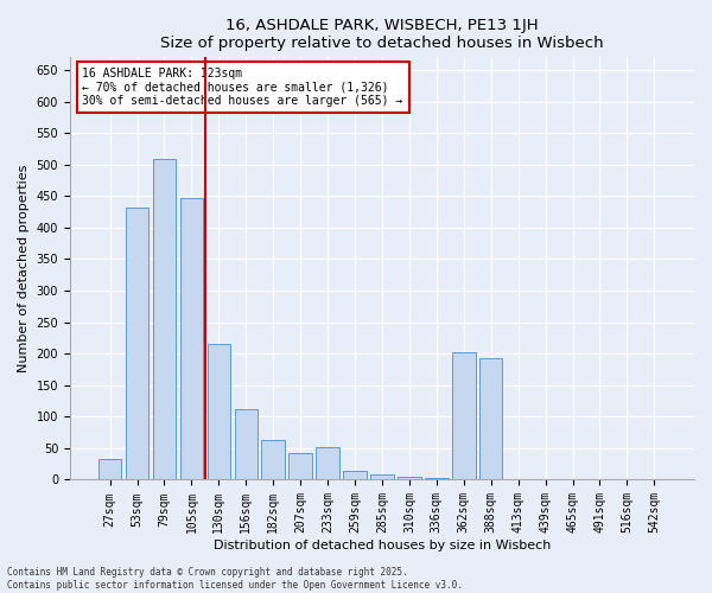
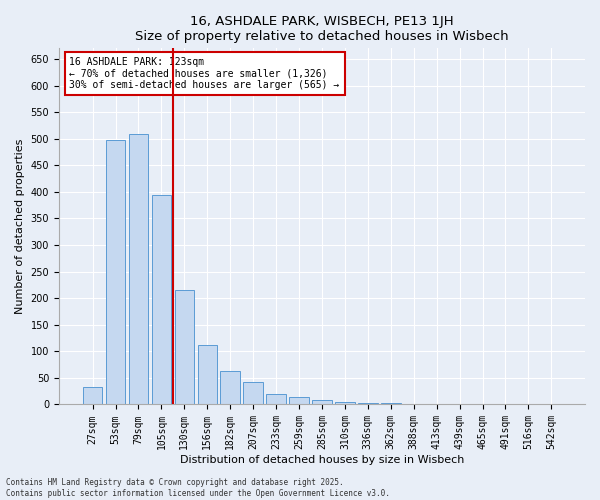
53sqm: 432 -> 497
105sqm: 446 -> 395
233sqm: 52 -> 20
362sqm: 202 -> 2
388sqm: 192 -> 1
